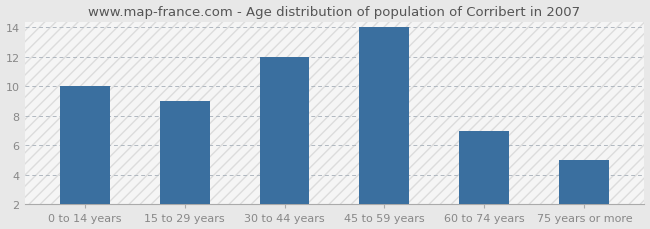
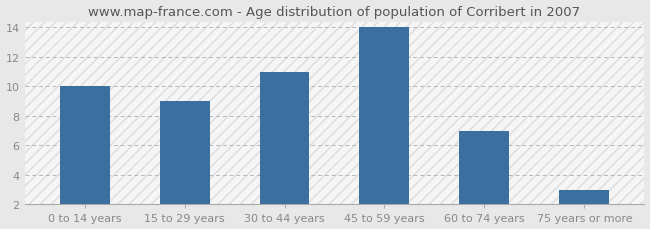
30 to 44 years: 12 -> 11
75 years or more: 5 -> 3
